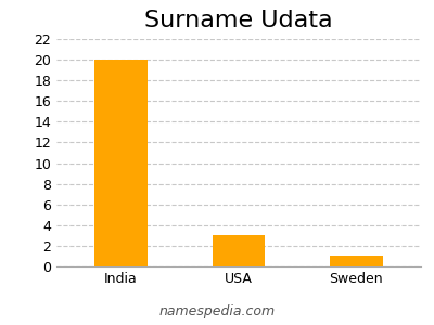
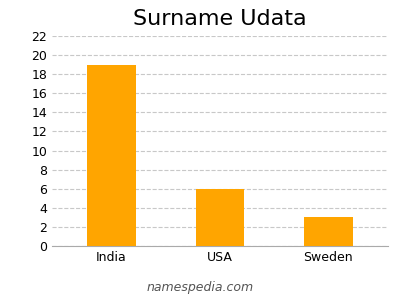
India: 20 -> 19
USA: 3 -> 6
Sweden: 1 -> 3
